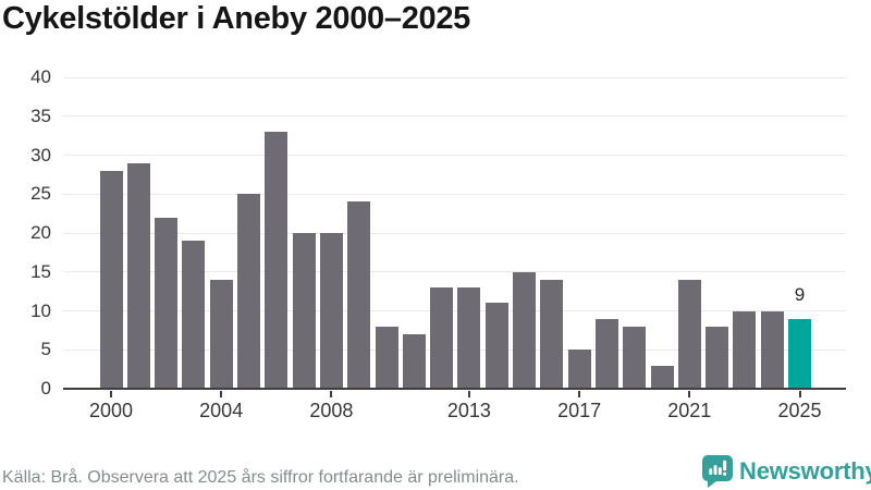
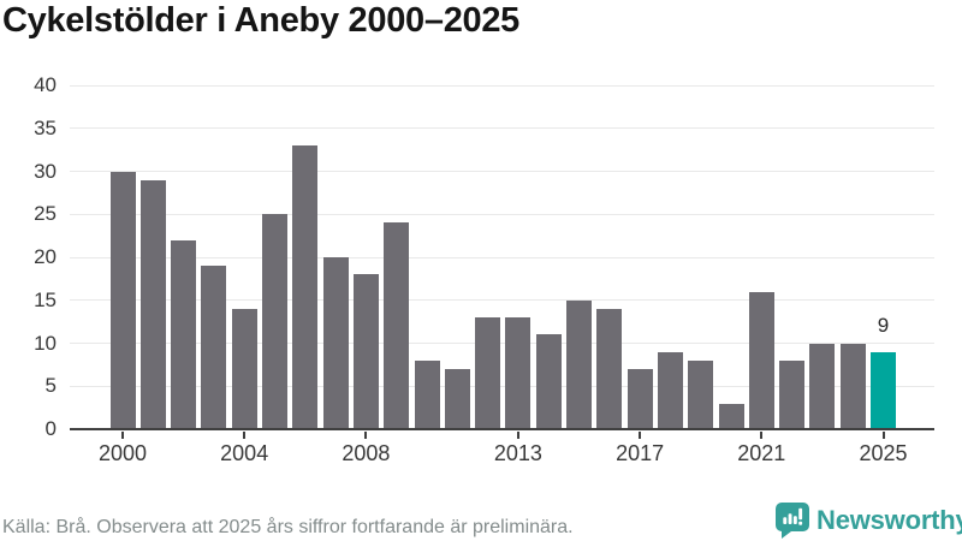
2000: 28 -> 30
2008: 20 -> 18
2017: 5 -> 7
2021: 14 -> 16
